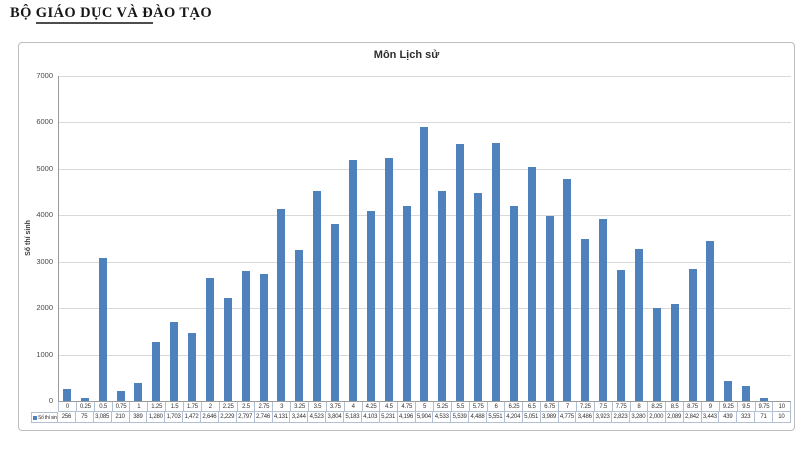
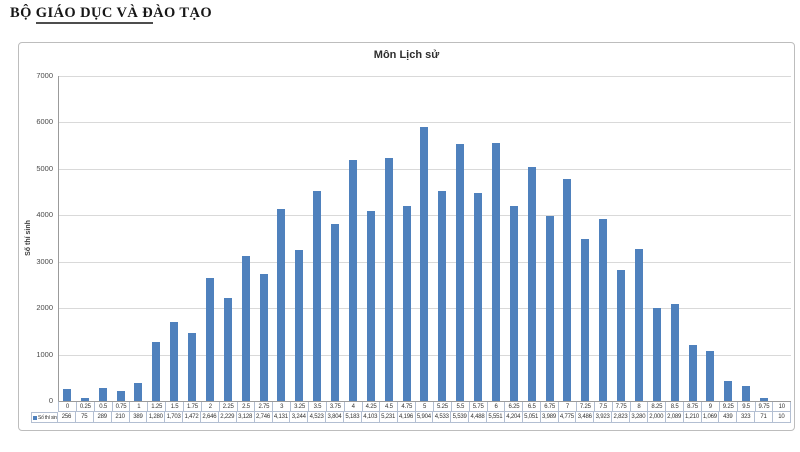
0.5: 3,085 -> 289
2.5: 2,797 -> 3,128
8.75: 2,842 -> 1,210
9: 3,443 -> 1,069
